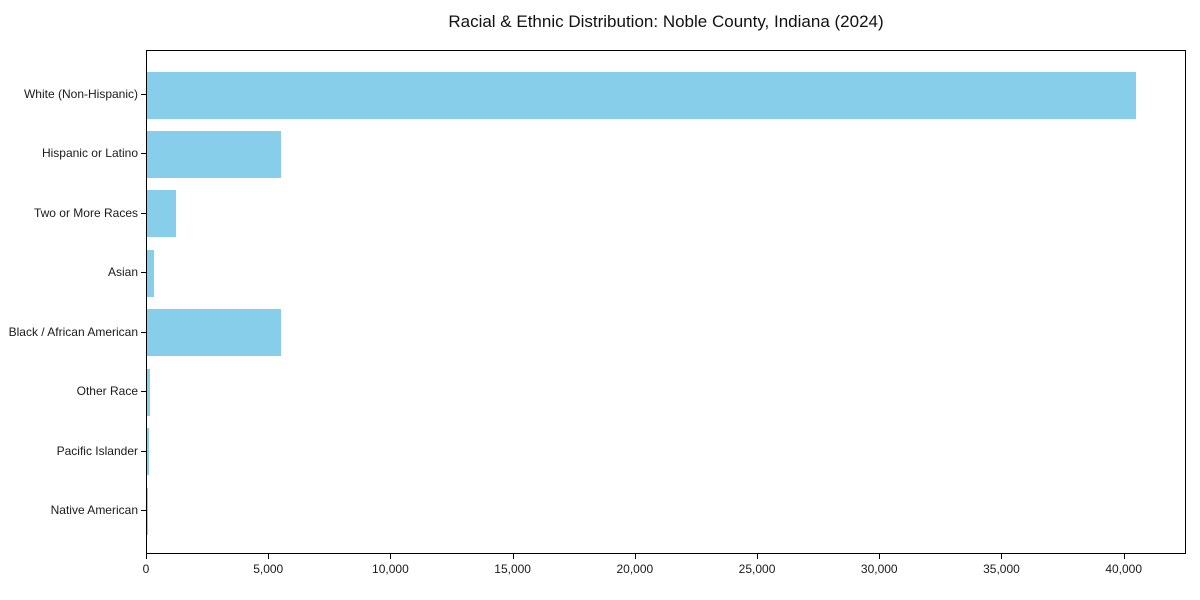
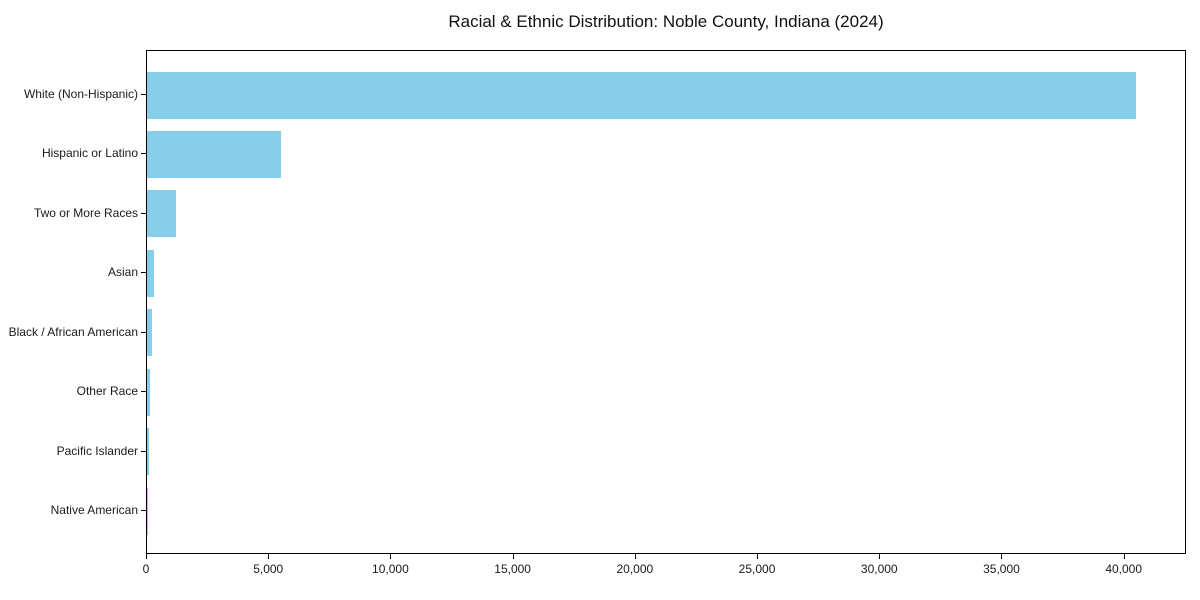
Black / African American: 5500 -> 200
